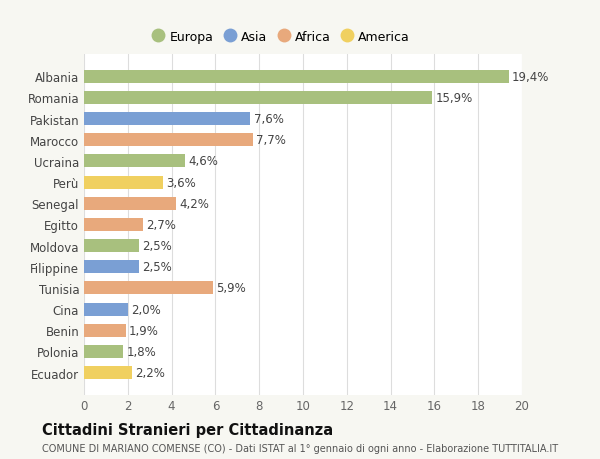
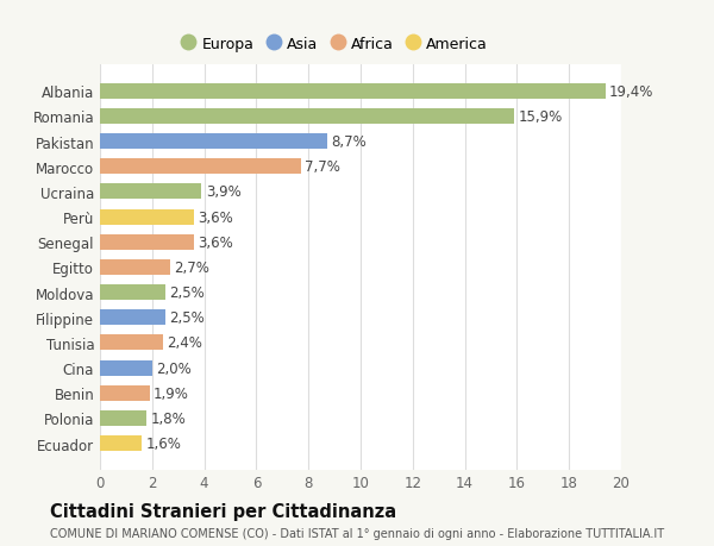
Pakistan: 7,6% -> 8,7%
Ucraina: 4,6% -> 3,9%
Senegal: 4,2% -> 3,6%
Tunisia: 5,9% -> 2,4%
Ecuador: 2,2% -> 1,6%
